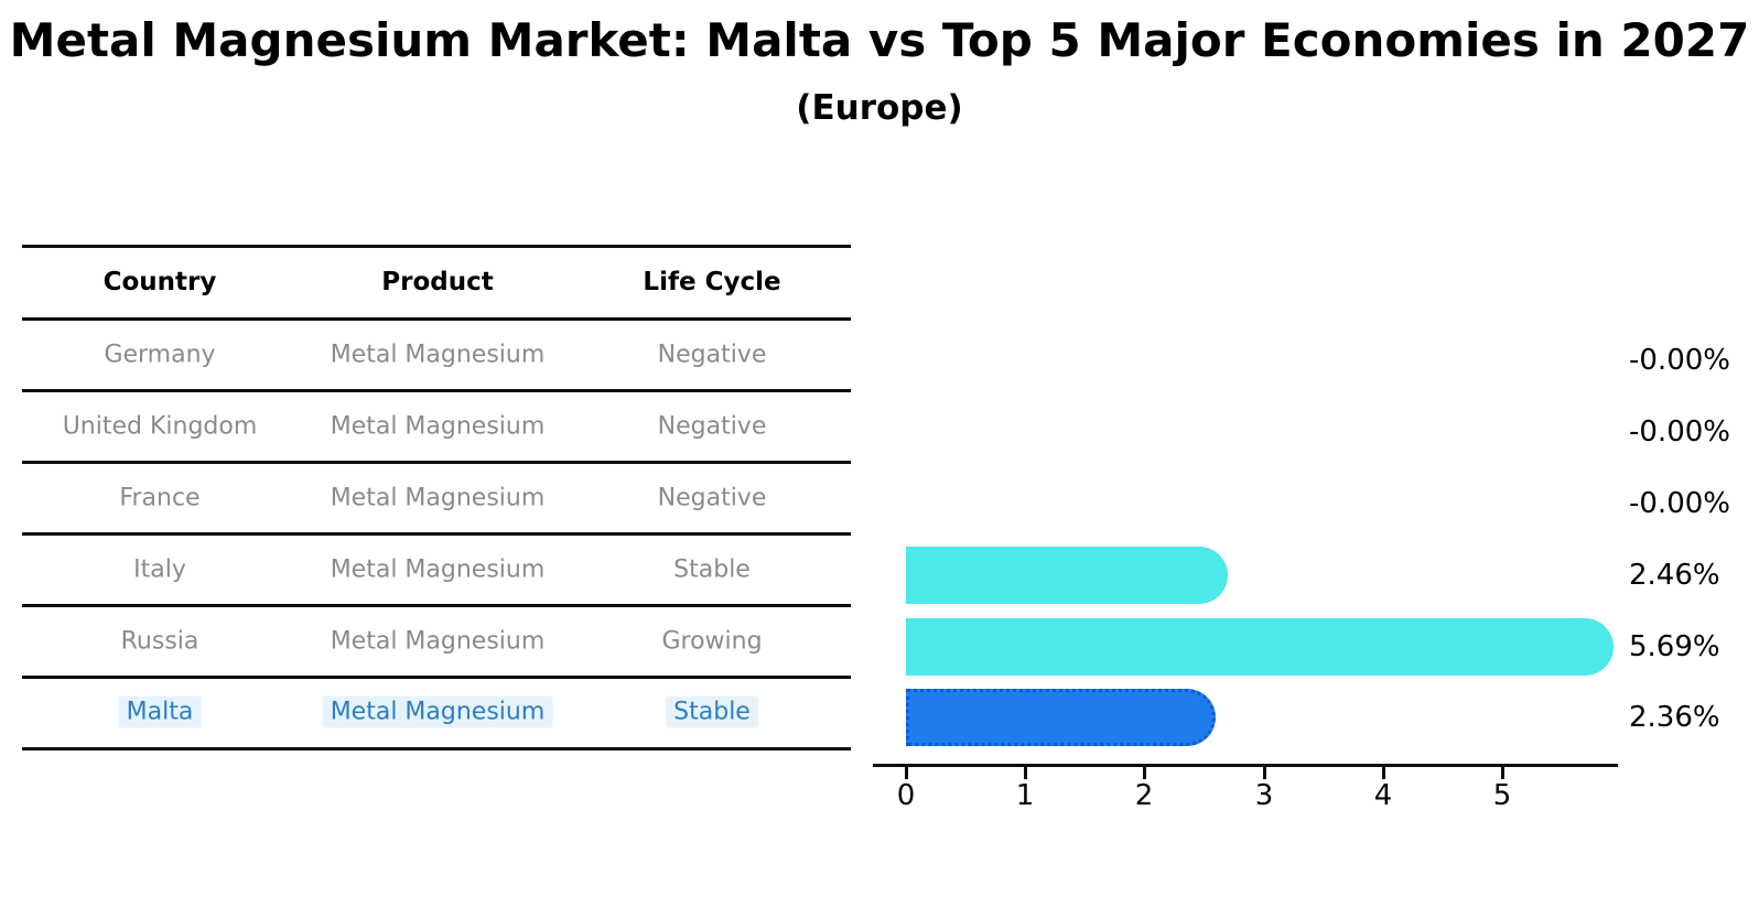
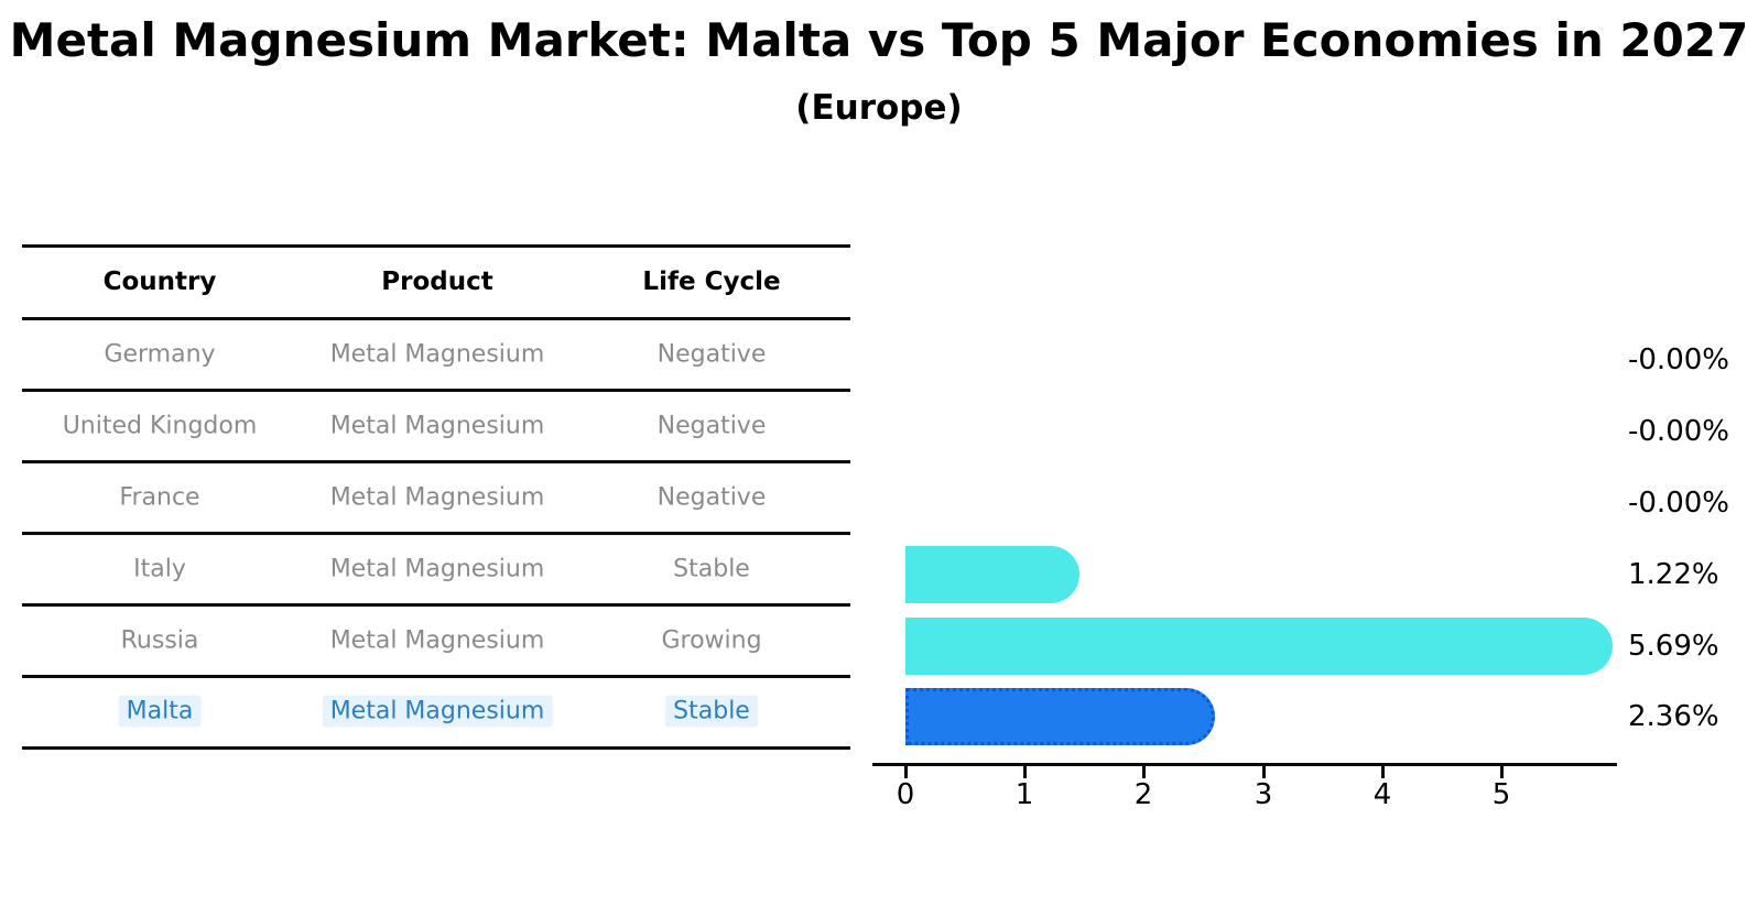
Italy: 2.46% -> 1.22%
